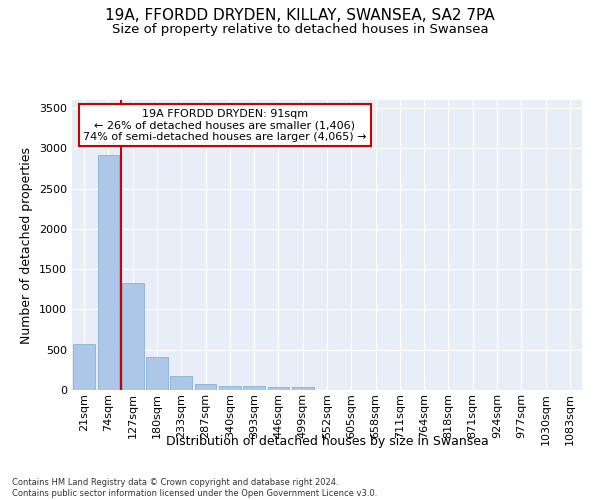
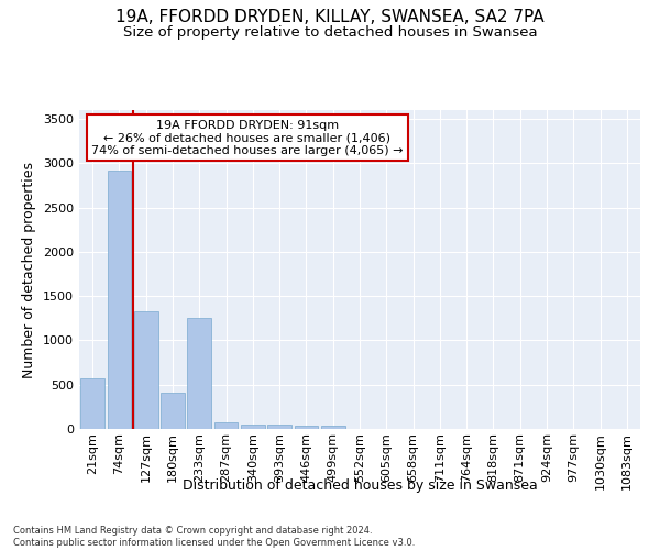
233sqm: 170 -> 1260
